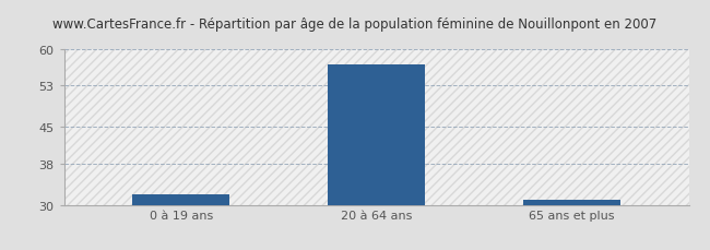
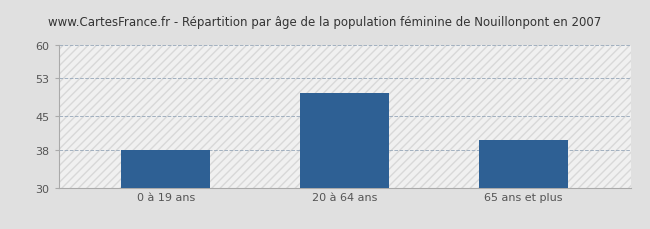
0 à 19 ans: 32 -> 38
20 à 64 ans: 57 -> 50
65 ans et plus: 31 -> 40
